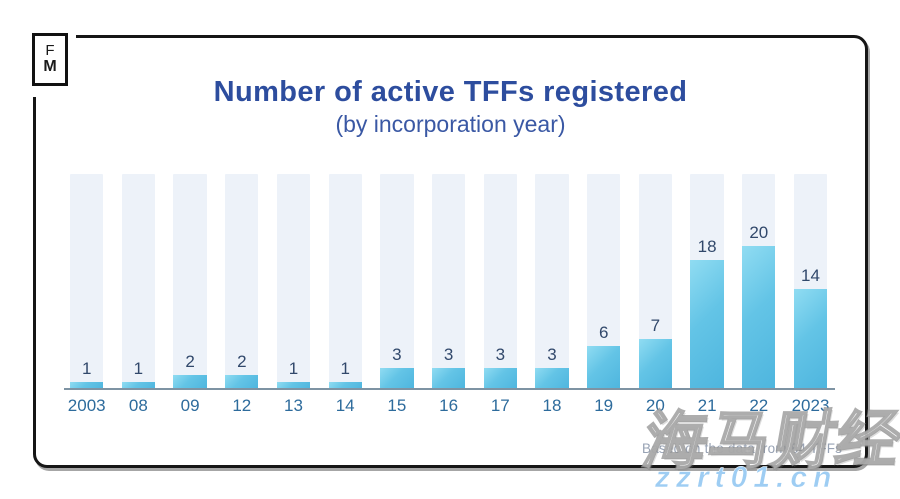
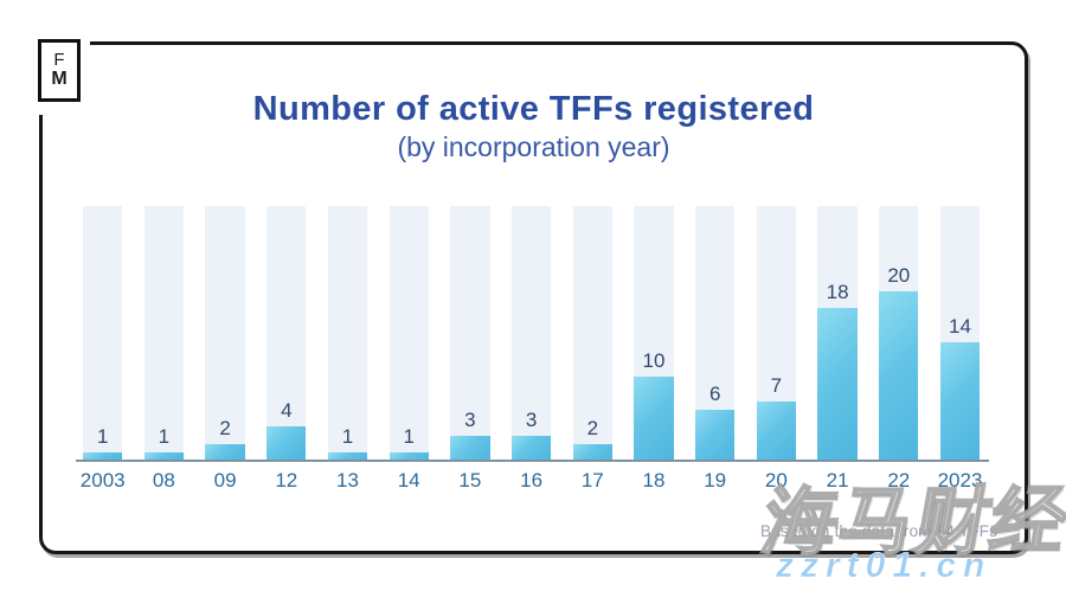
12: 2 -> 4
17: 3 -> 2
18: 3 -> 10
